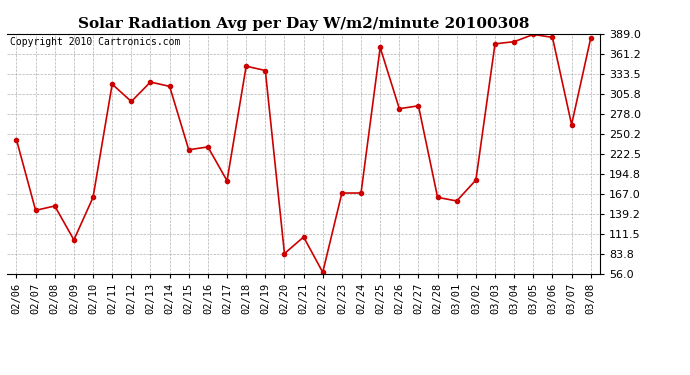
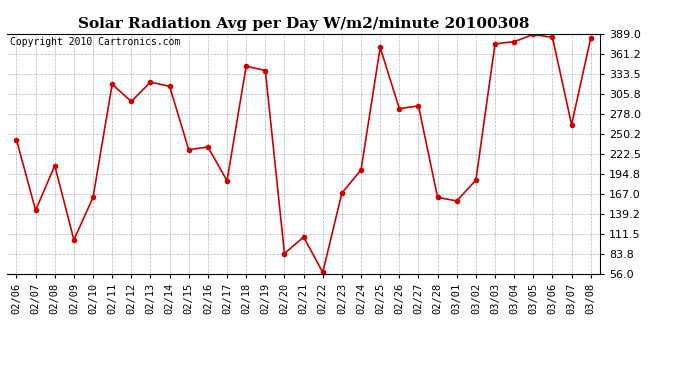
02/08: 150 -> 206
02/24: 168 -> 200
